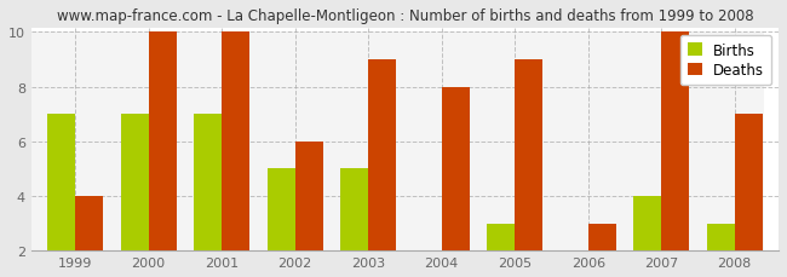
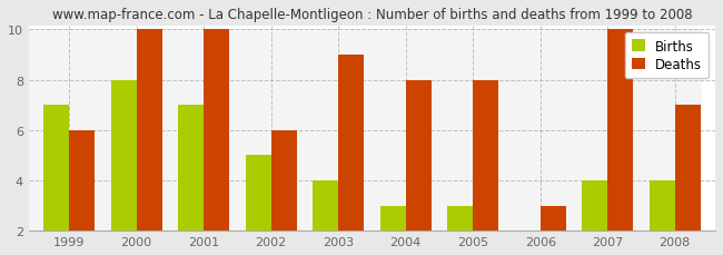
Deaths/1999: 4 -> 6
Births/2000: 7 -> 8
Births/2003: 5 -> 4
Births/2004: 2 -> 3
Deaths/2005: 9 -> 8
Births/2008: 3 -> 4
